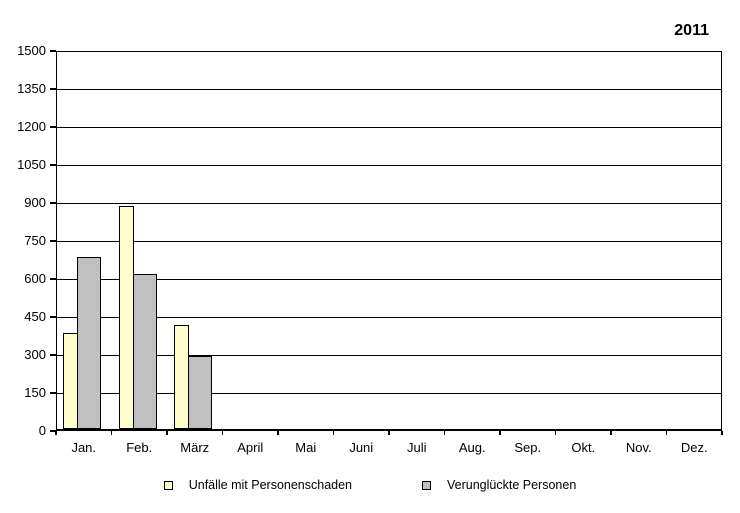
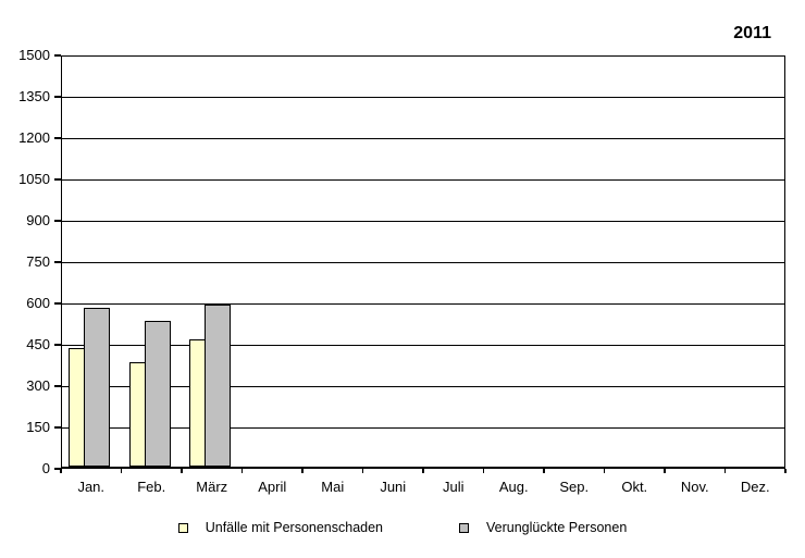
Unfälle mit Personenschaden/Jan.: 380 -> 430
Verunglückte Personen/Jan.: 680 -> 580
Unfälle mit Personenschaden/Feb.: 880 -> 380
Verunglückte Personen/Feb.: 610 -> 530
Unfälle mit Personenschaden/März: 410 -> 460
Verunglückte Personen/März: 290 -> 590
